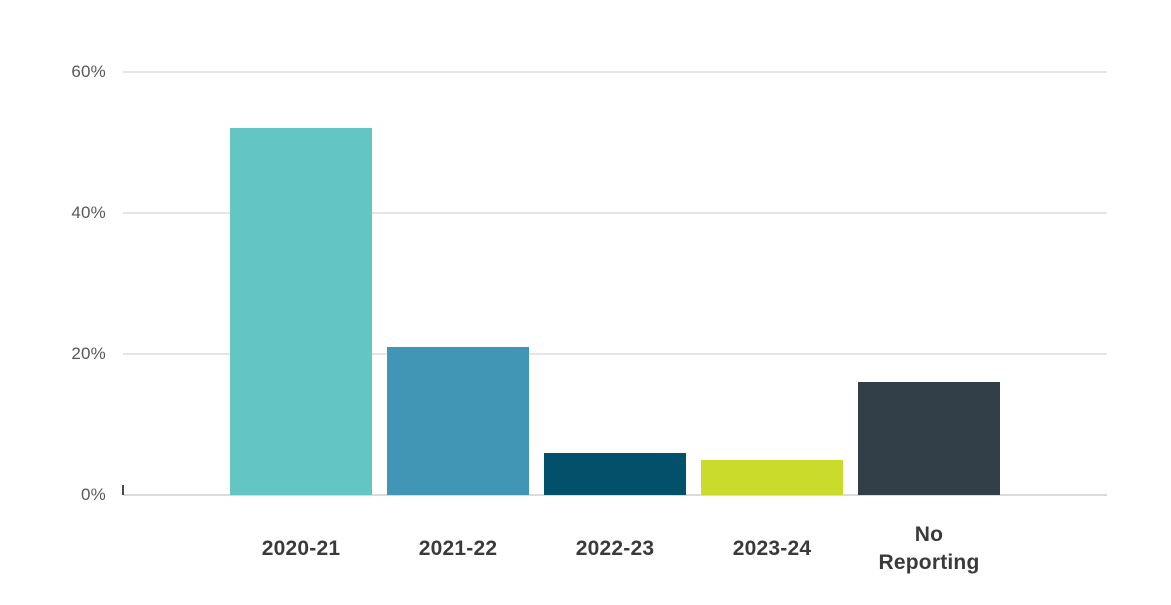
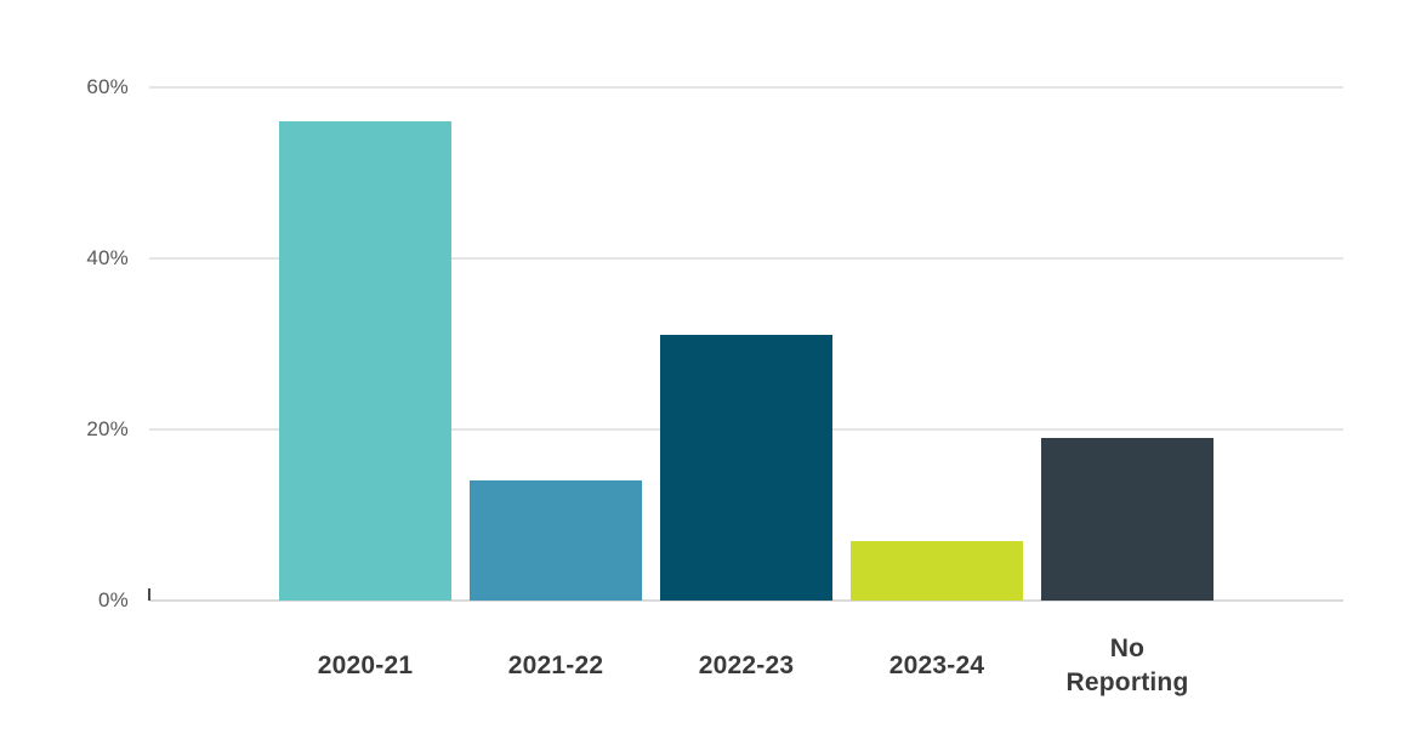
2020-21: 52% -> 56%
2021-22: 21% -> 14%
2022-23: 6% -> 31%
2023-24: 5% -> 7%
No Reporting: 16% -> 19%
